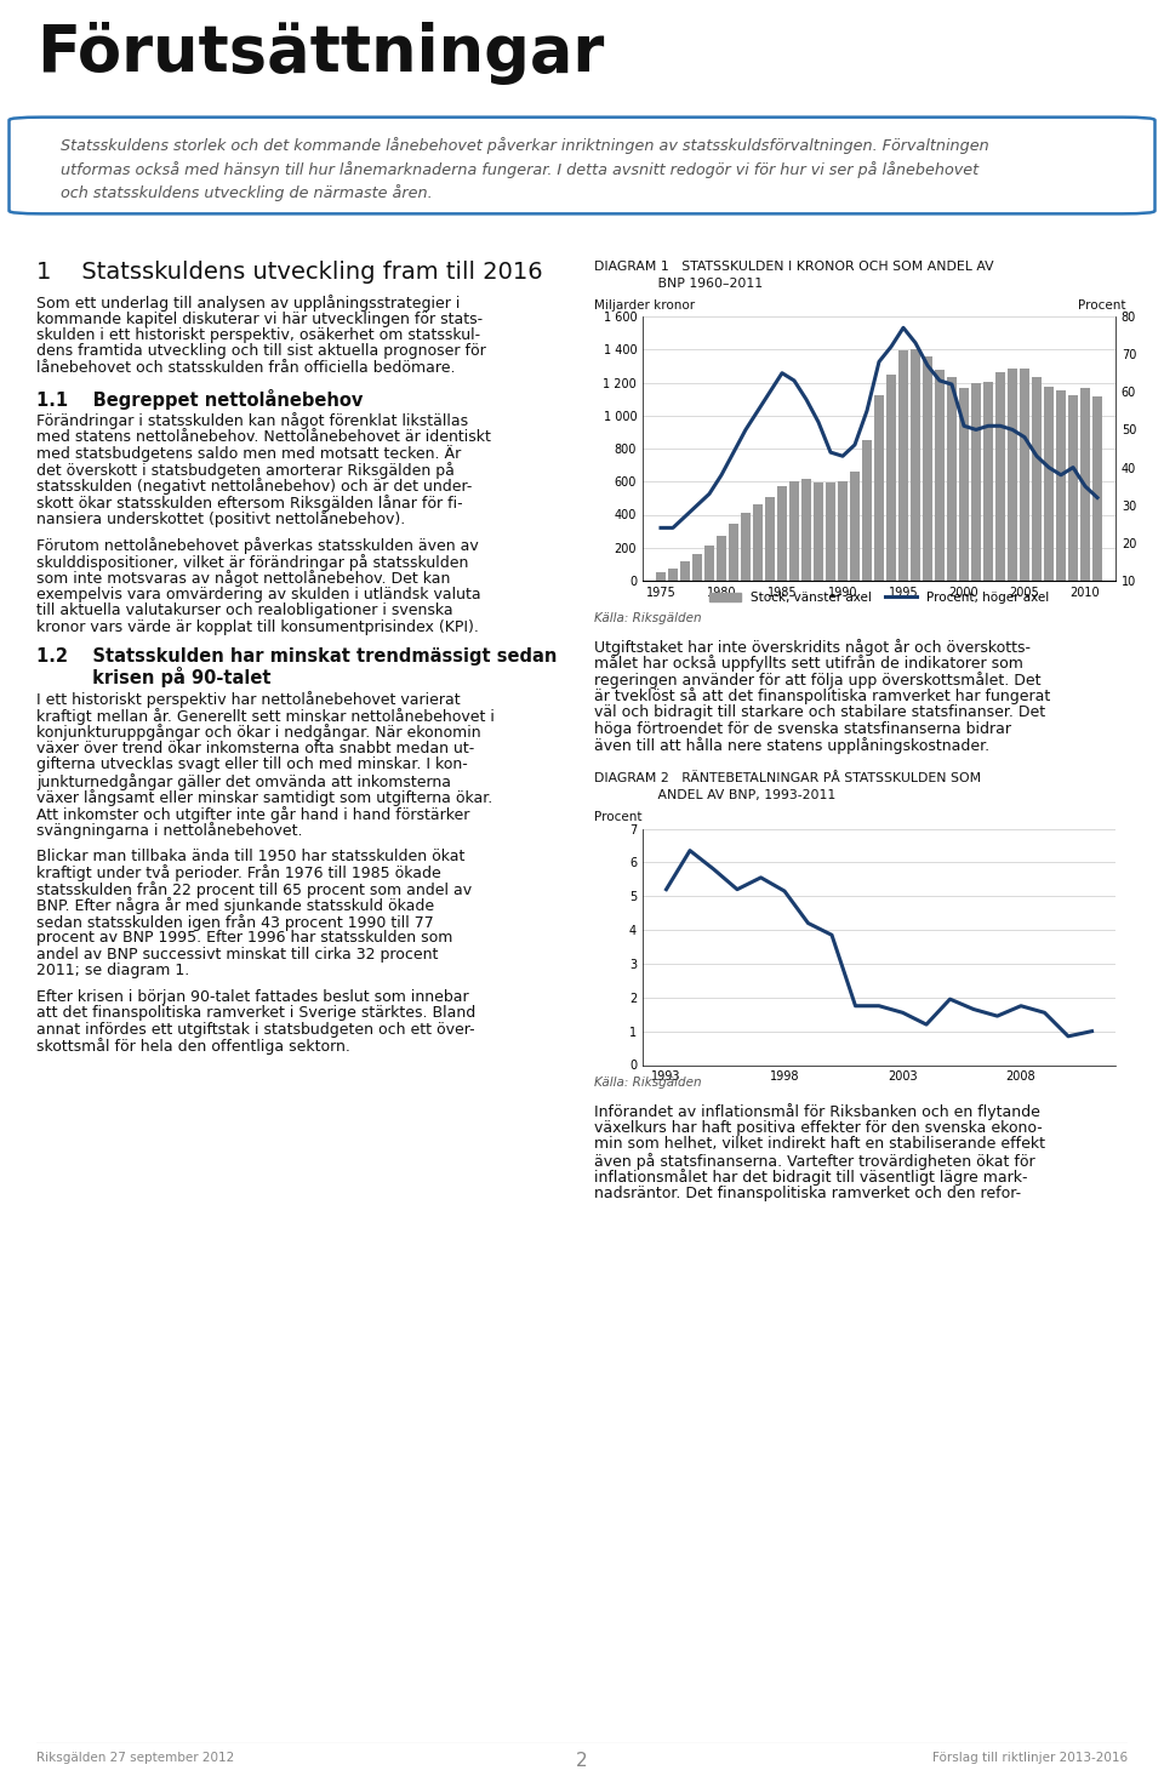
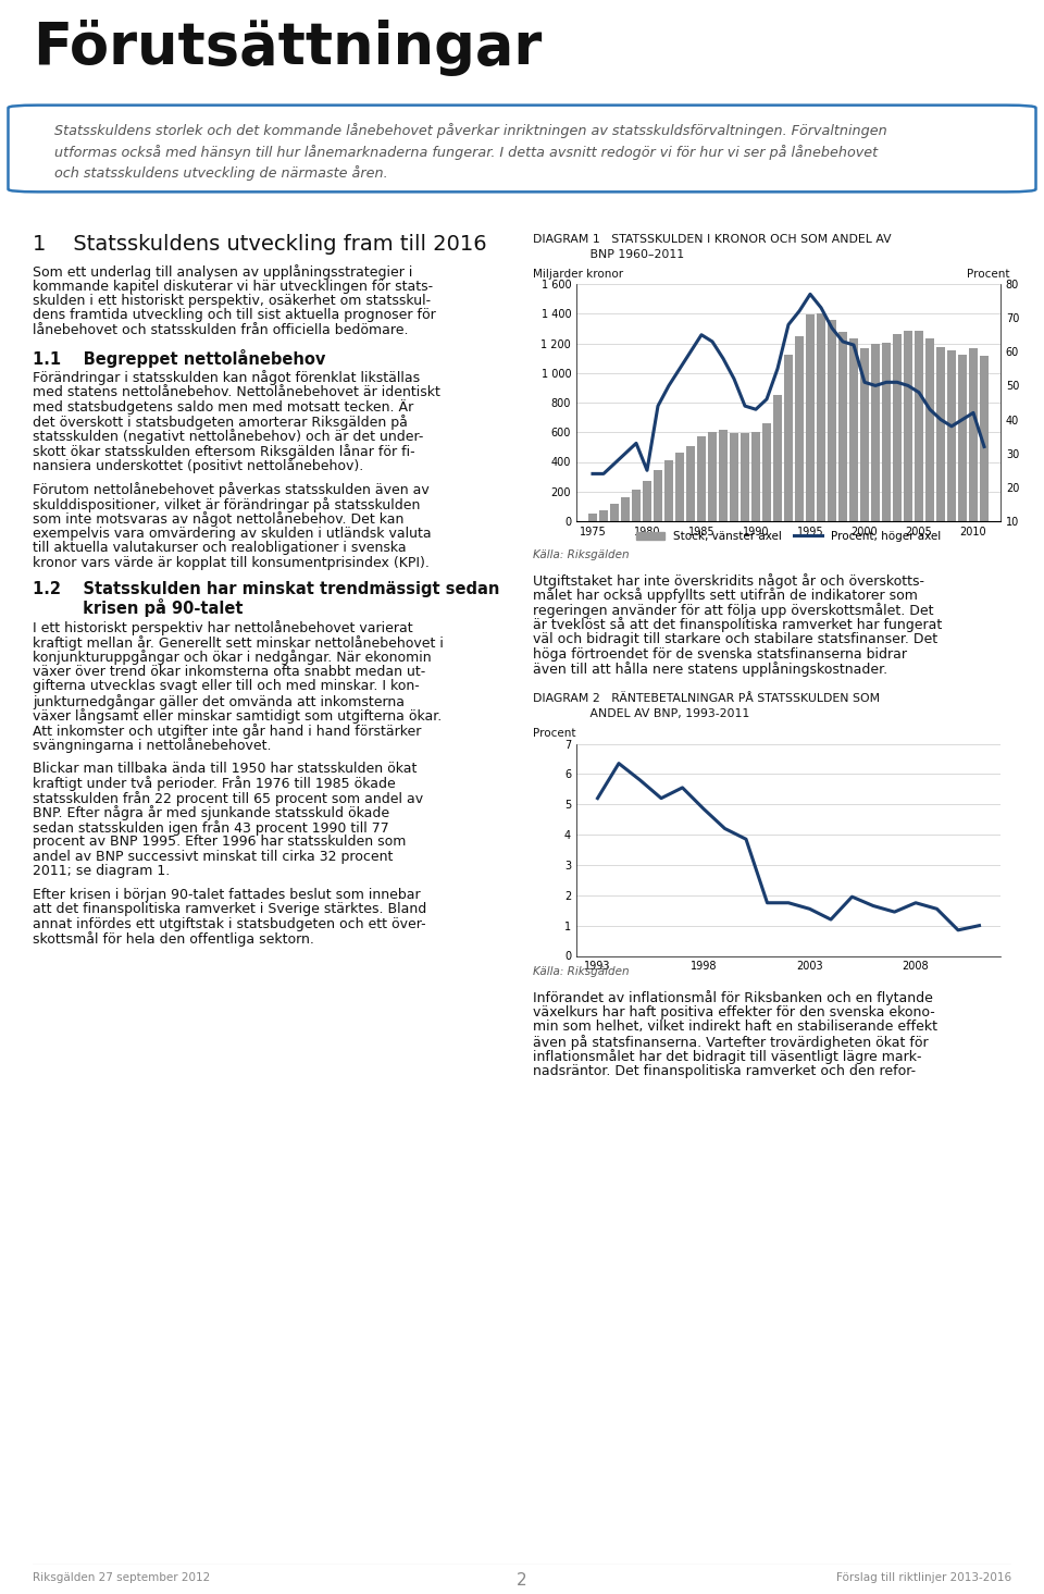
Procent, höger axel/1980: 38 -> 25
Procent, höger axel/2010: 35 -> 42
1998: 5.15 -> 4.85
